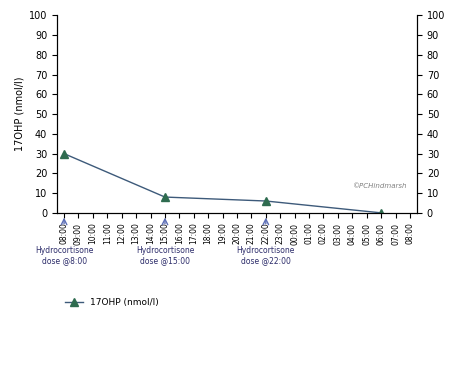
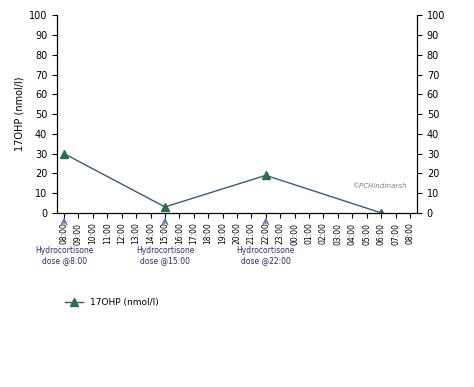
15:00: 8 -> 3
22:00: 6 -> 19
